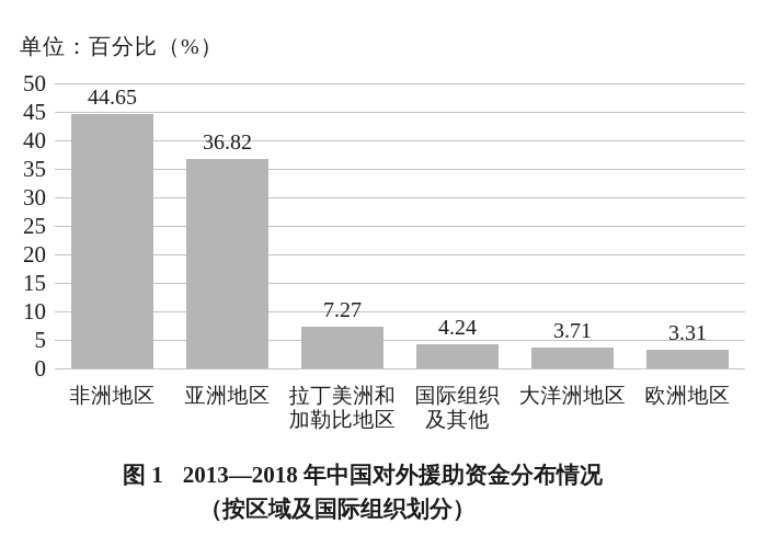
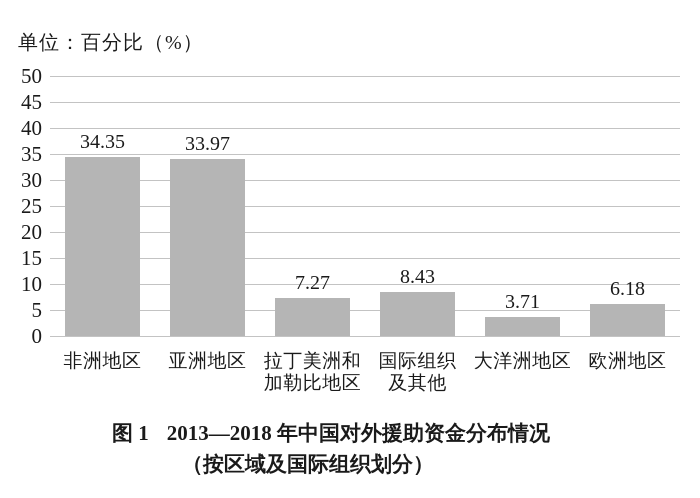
非洲地区: 44.65 -> 34.35
亚洲地区: 36.82 -> 33.97
国际组织 及其他: 4.24 -> 8.43
欧洲地区: 3.31 -> 6.18
